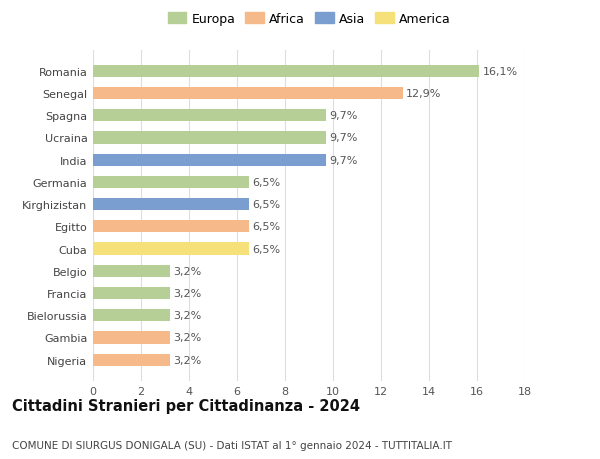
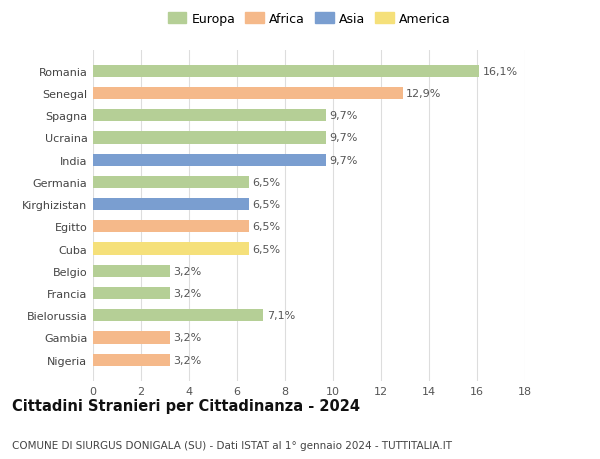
Bielorussia: 3,2% -> 7,1%
